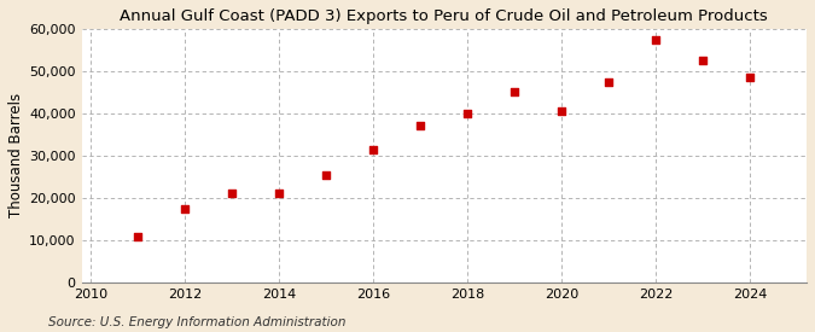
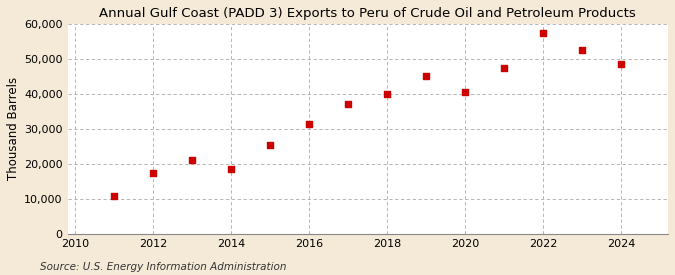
2014: 21,000 -> 18,500
